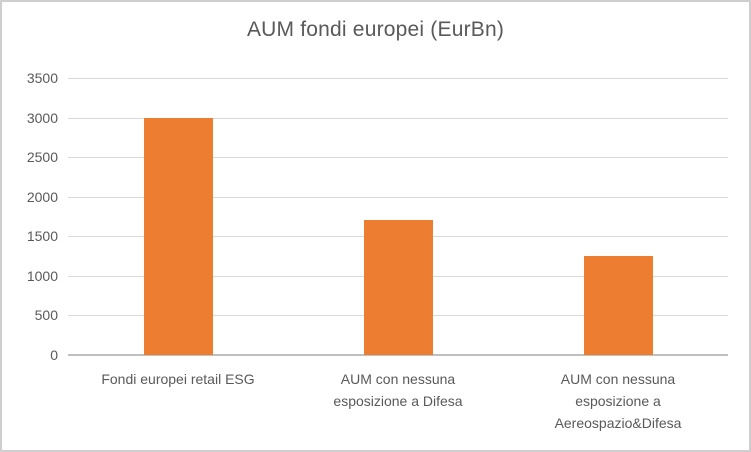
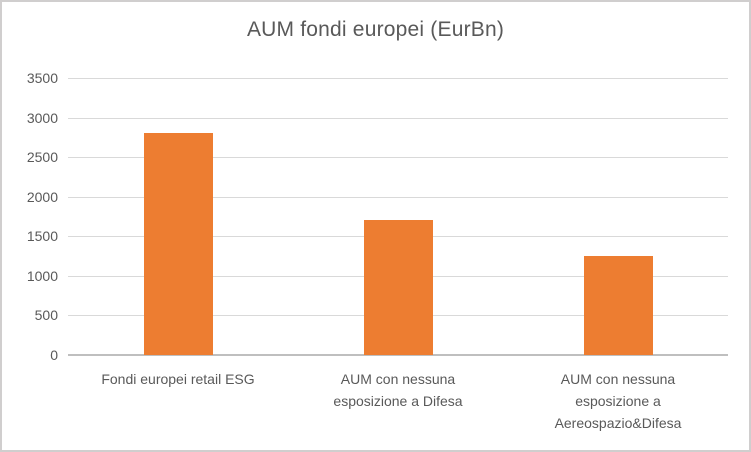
Fondi europei retail ESG: 3000 -> 2800
